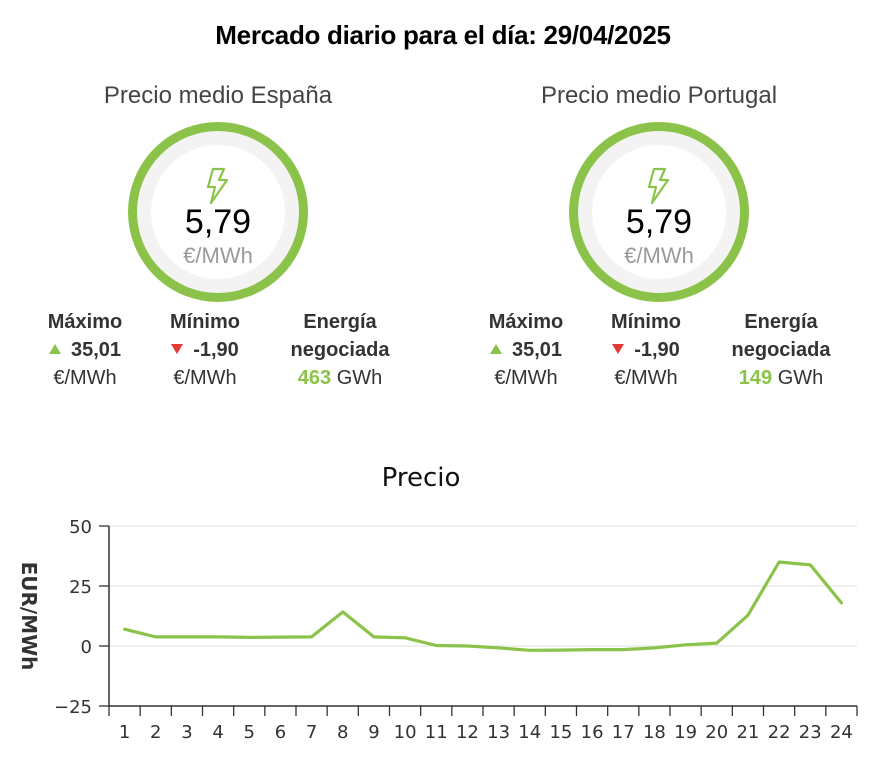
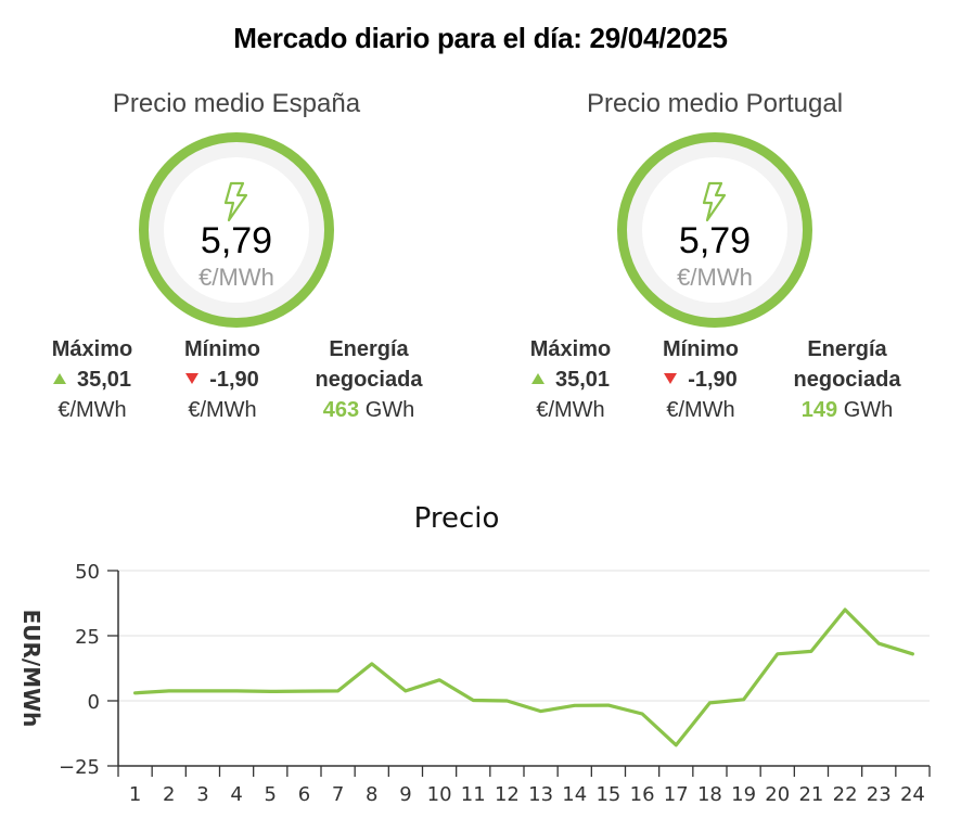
1: 7 -> 3
10: 3 -> 8
13: -1 -> -4
16: -2 -> -5
17: -2 -> -17
20: 1 -> 18
21: 13 -> 19
23: 34 -> 22
